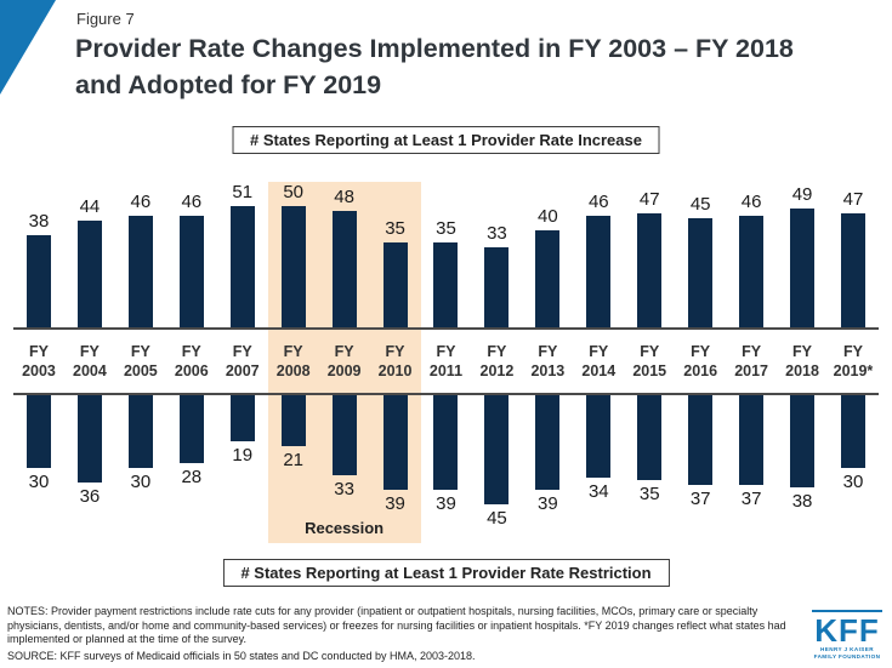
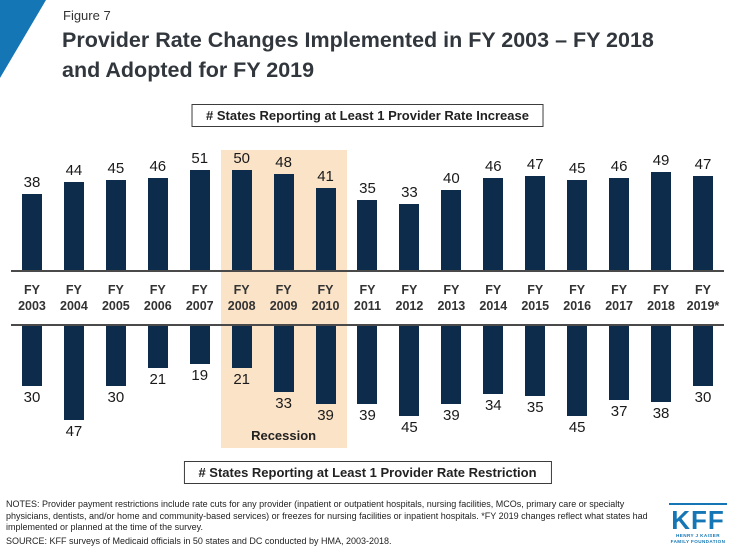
# States Reporting at Least 1 Provider Rate Restriction/FY 2004: 36 -> 47
# States Reporting at Least 1 Provider Rate Increase/FY 2005: 46 -> 45
# States Reporting at Least 1 Provider Rate Restriction/FY 2006: 28 -> 21
# States Reporting at Least 1 Provider Rate Increase/FY 2010: 35 -> 41
# States Reporting at Least 1 Provider Rate Restriction/FY 2016: 37 -> 45
